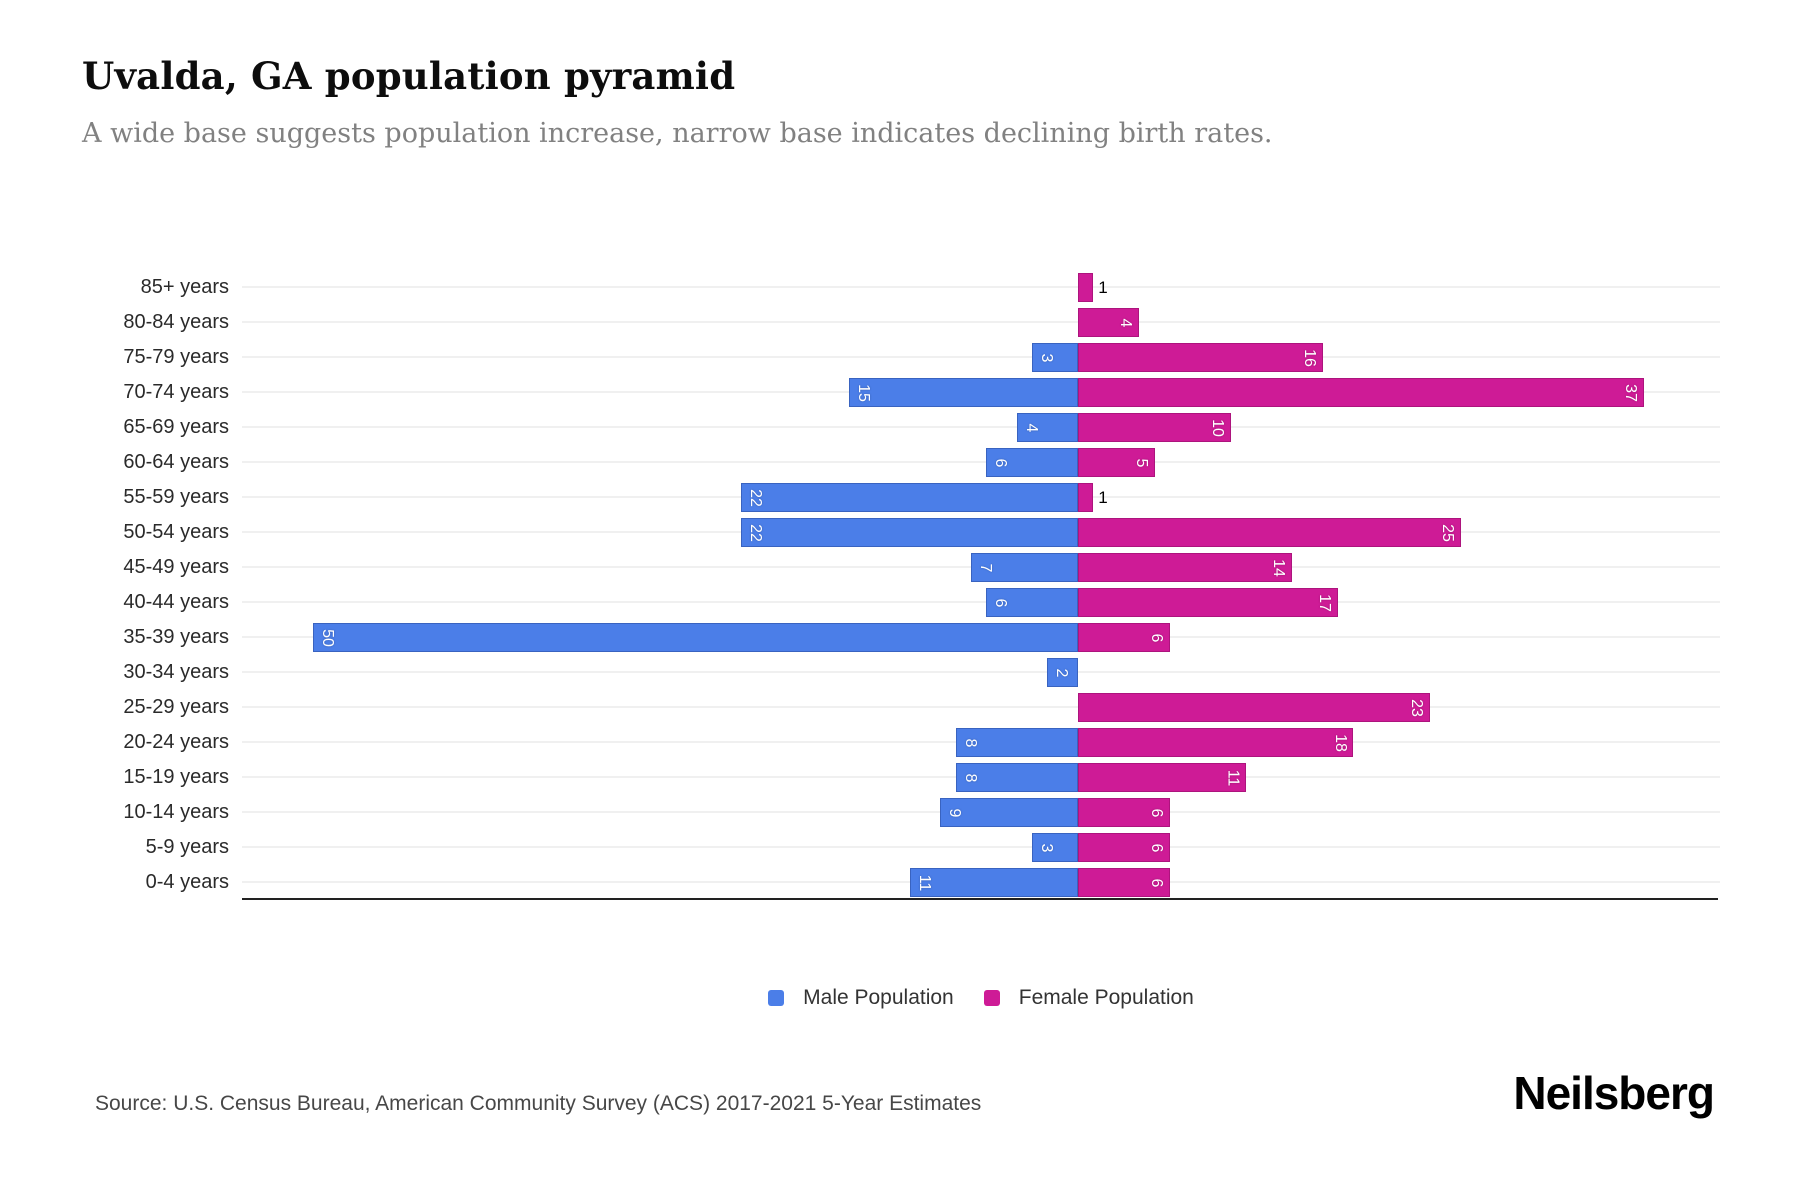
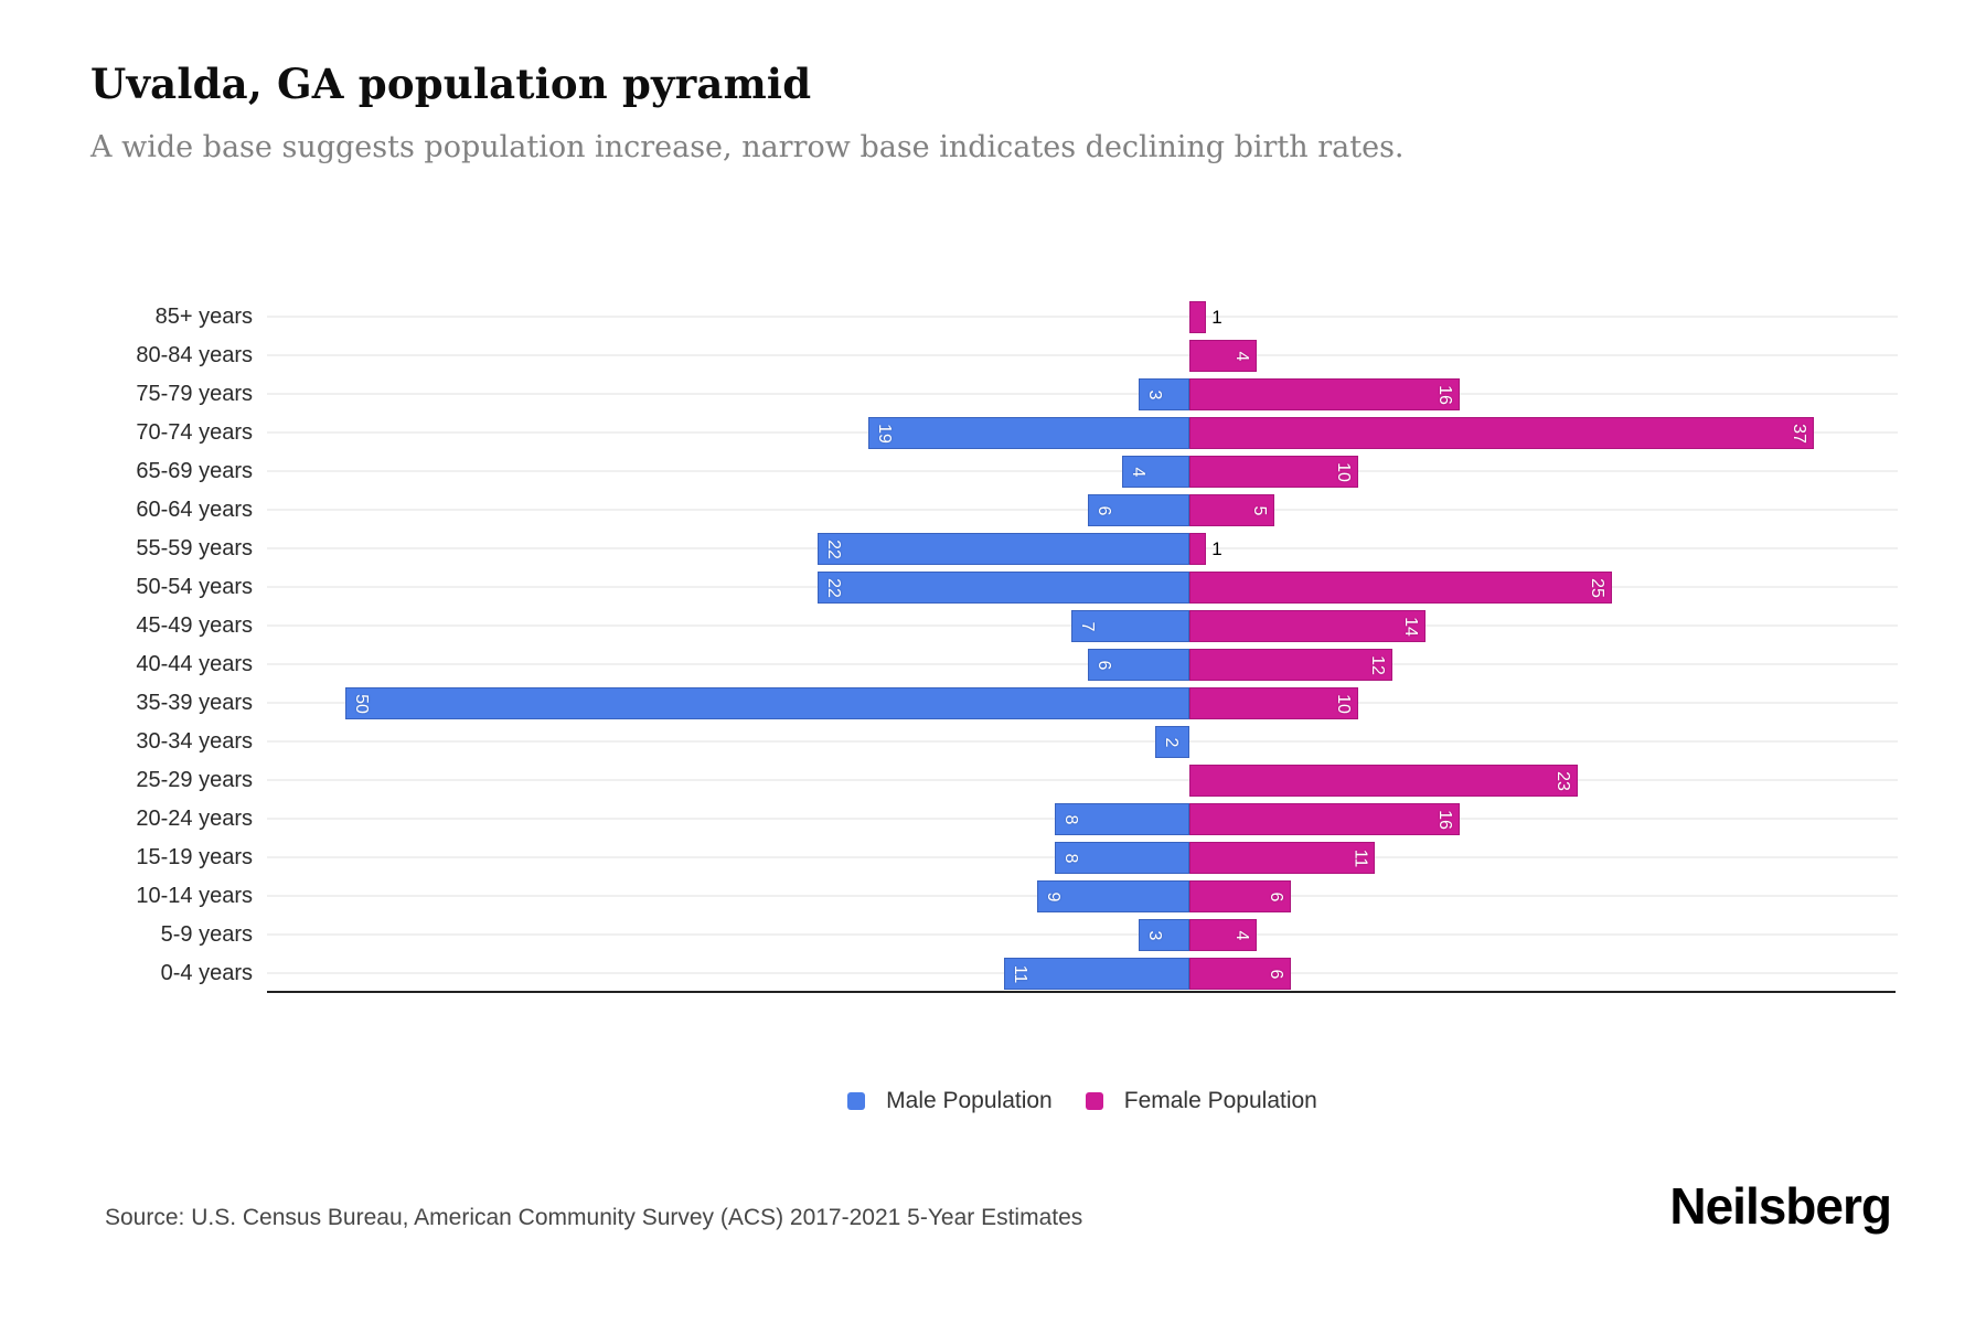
Male Population/70-74 years: 15 -> 19
Female Population/40-44 years: 17 -> 12
Female Population/35-39 years: 6 -> 10
Female Population/20-24 years: 18 -> 16
Female Population/5-9 years: 6 -> 4
